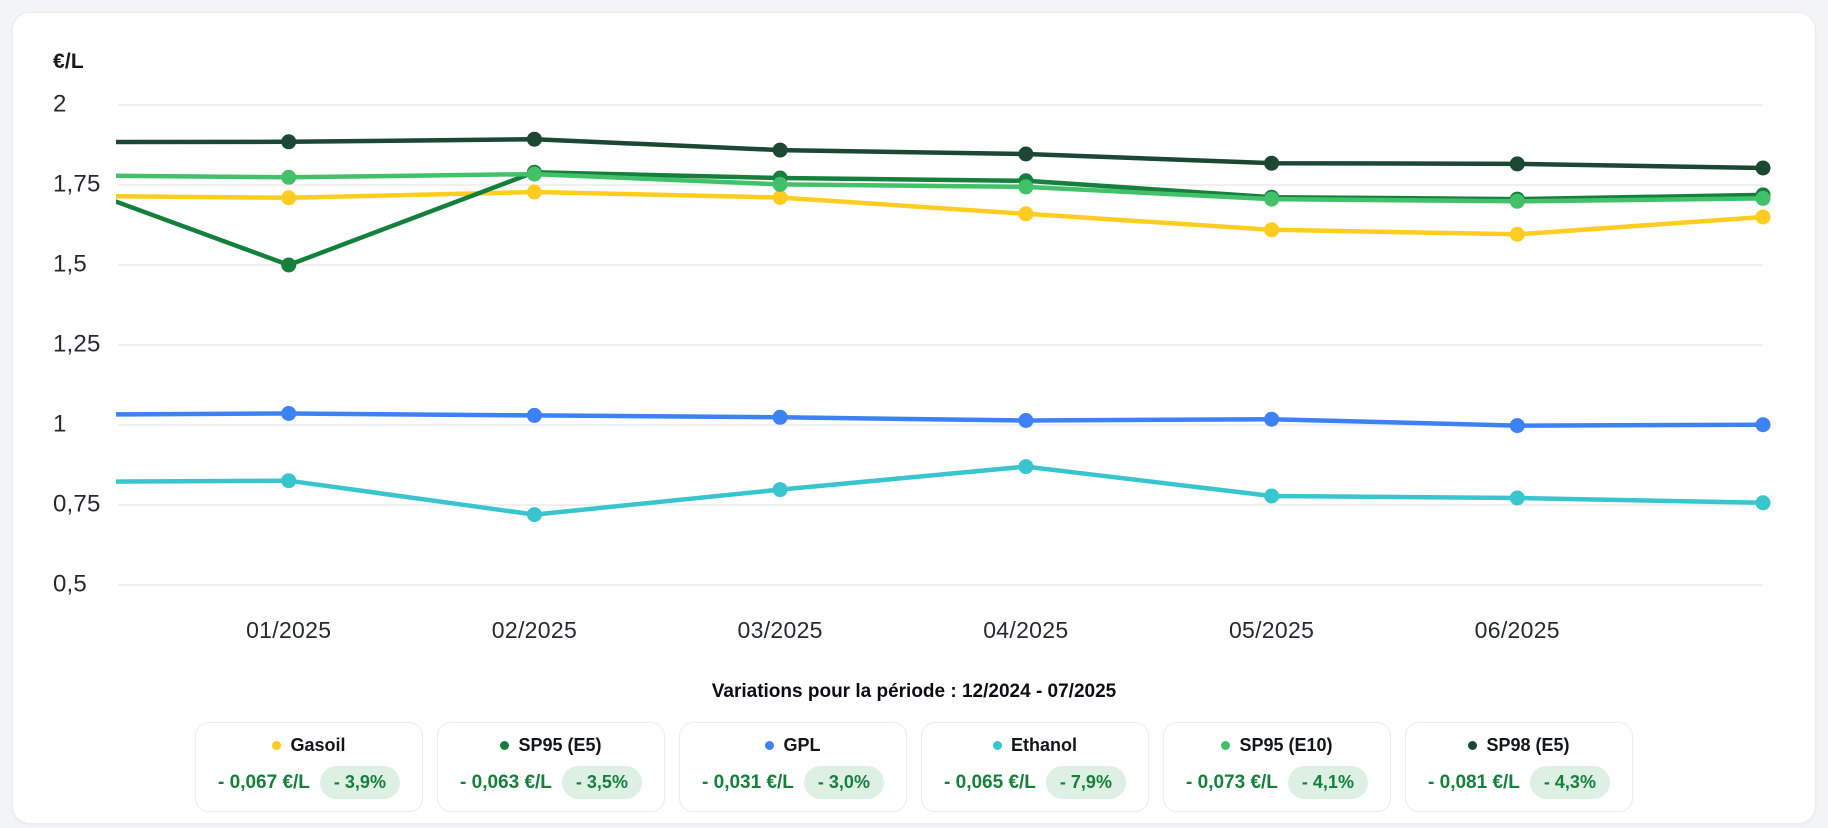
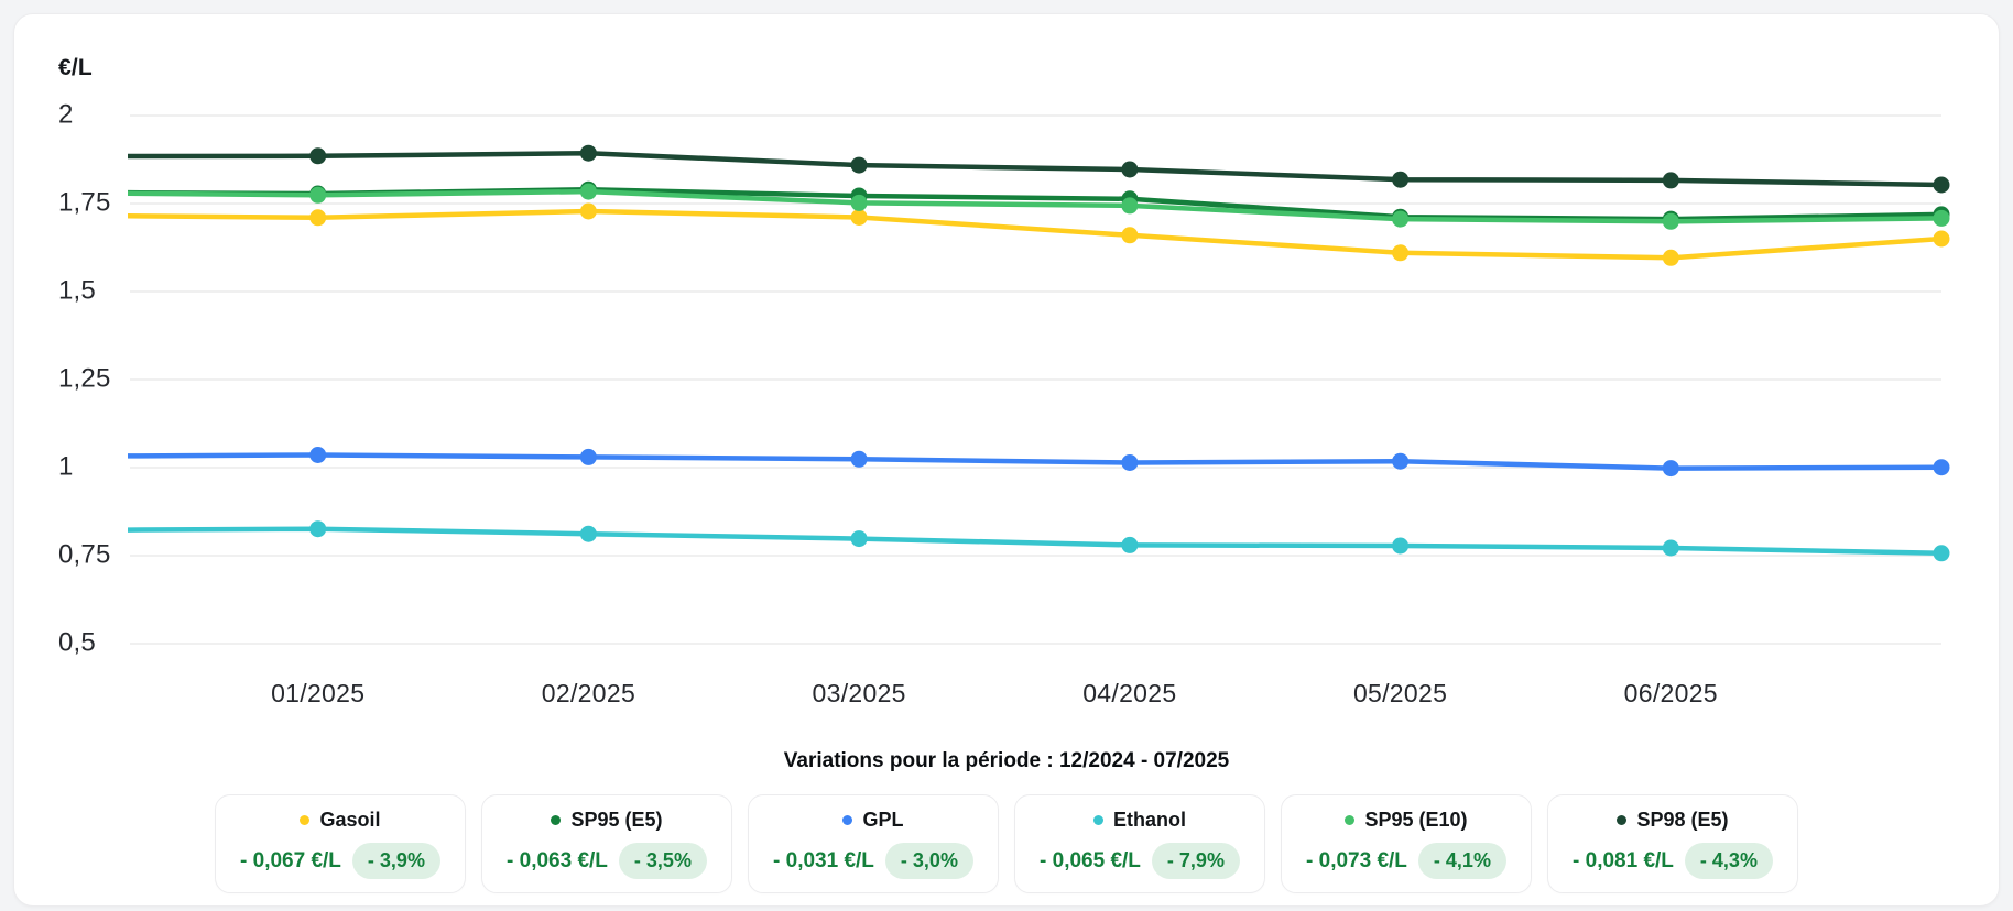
SP95 (E5)/01/2025: 1,50 -> 1,78
Ethanol/02/2025: 0,72 -> 0,81
Ethanol/04/2025: 0,87 -> 0,78
